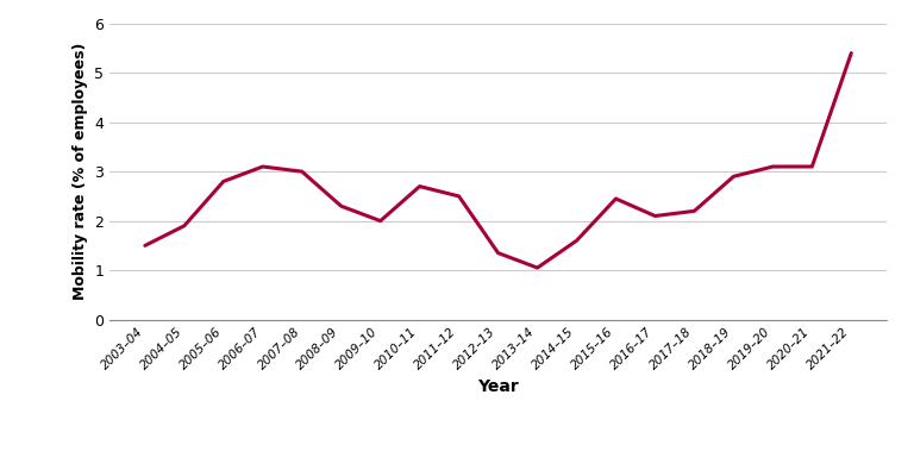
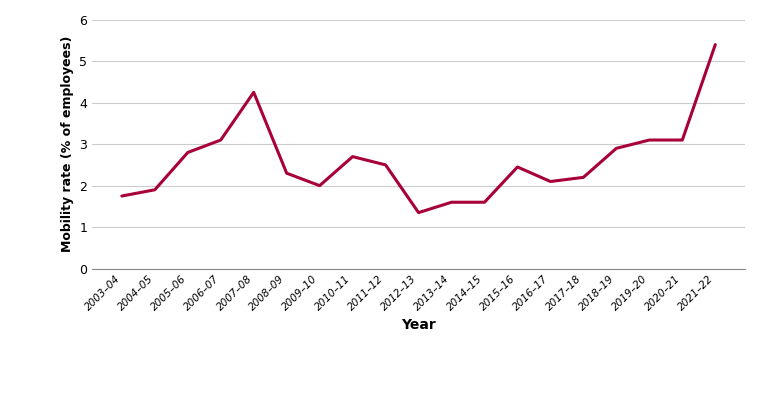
2003–04: 1.50 -> 1.75
2007–08: 3.00 -> 4.25
2013–14: 1.05 -> 1.60
